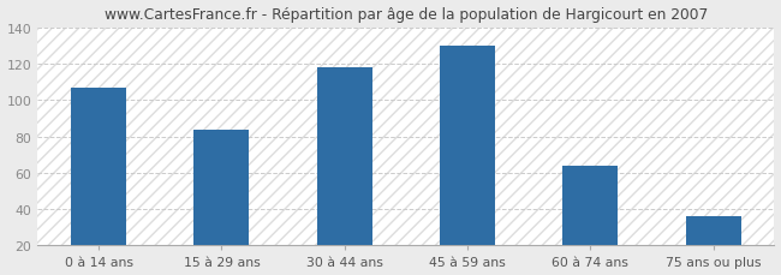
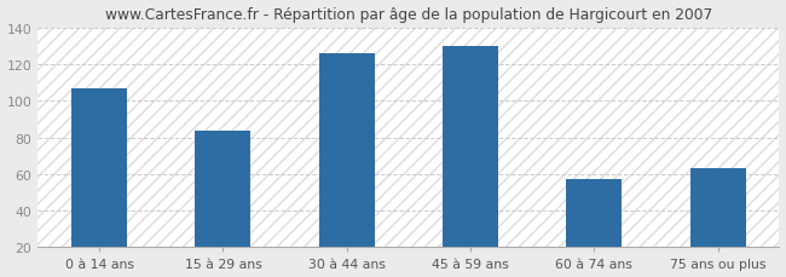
30 à 44 ans: 118 -> 126
60 à 74 ans: 64 -> 57
75 ans ou plus: 36 -> 63
